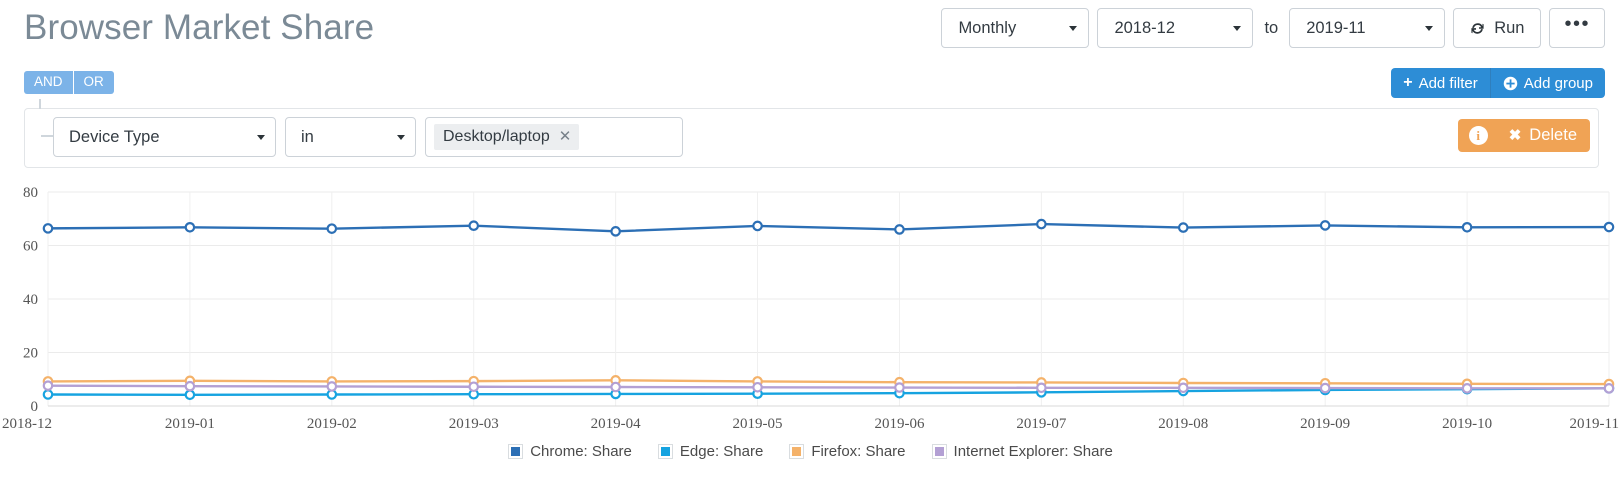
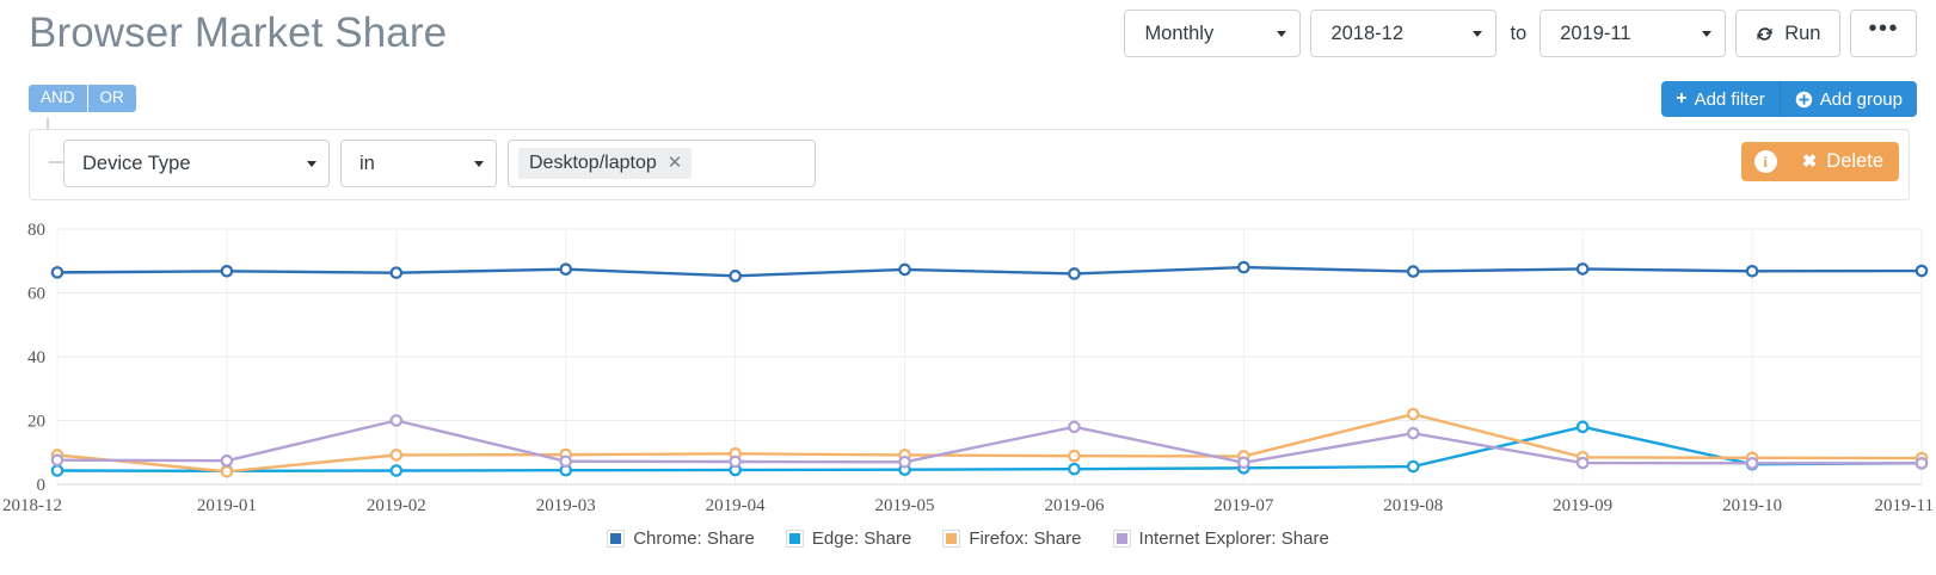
Firefox: Share/2019-01: 9 -> 4
Internet Explorer: Share/2019-02: 7 -> 20
Internet Explorer: Share/2019-06: 7 -> 18
Firefox: Share/2019-08: 9 -> 22
Internet Explorer: Share/2019-08: 7 -> 16
Edge: Share/2019-09: 6 -> 18
